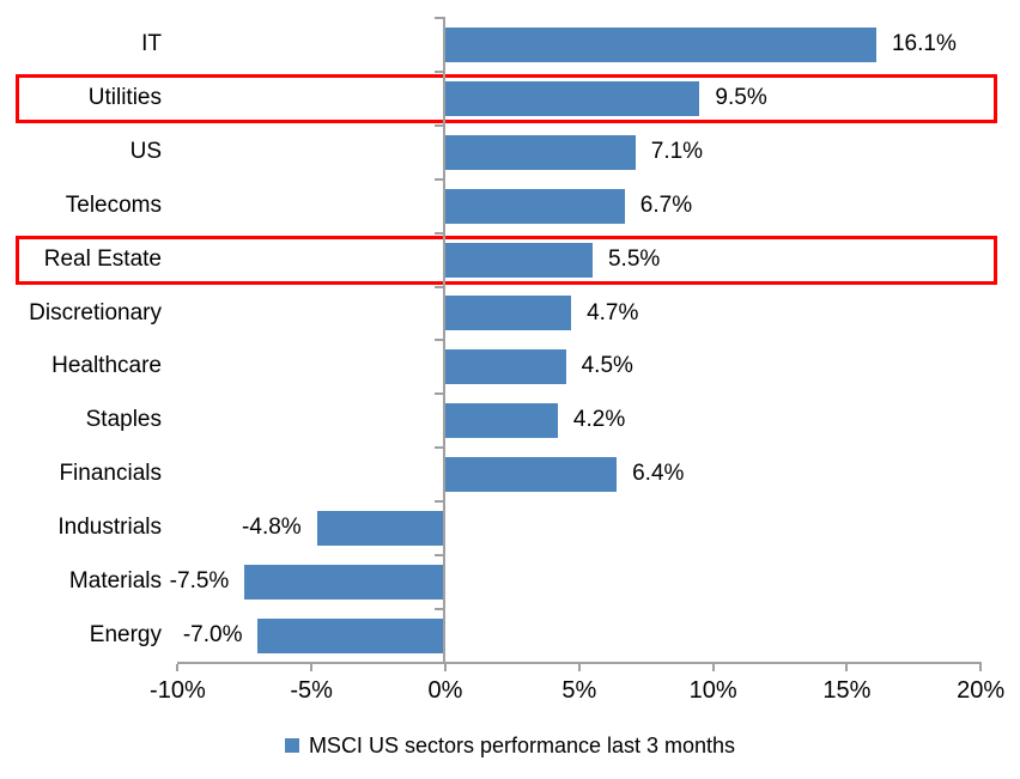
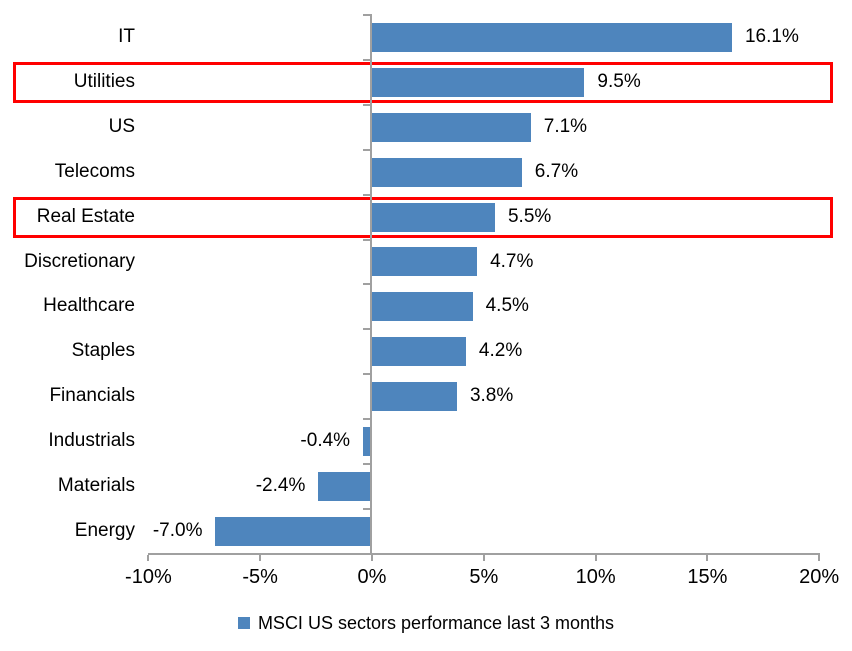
Financials: 6.4% -> 3.8%
Industrials: -4.8% -> -0.4%
Materials: -7.5% -> -2.4%
